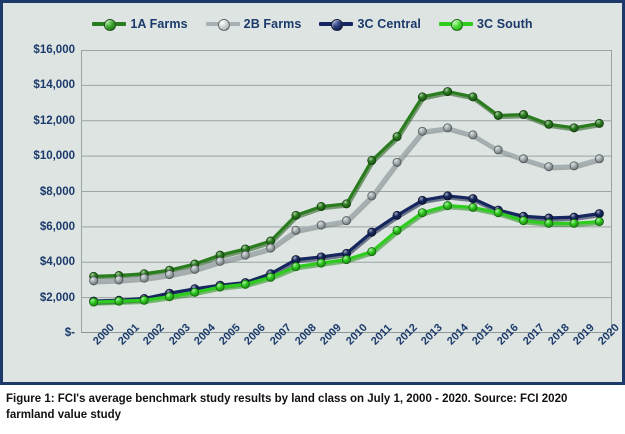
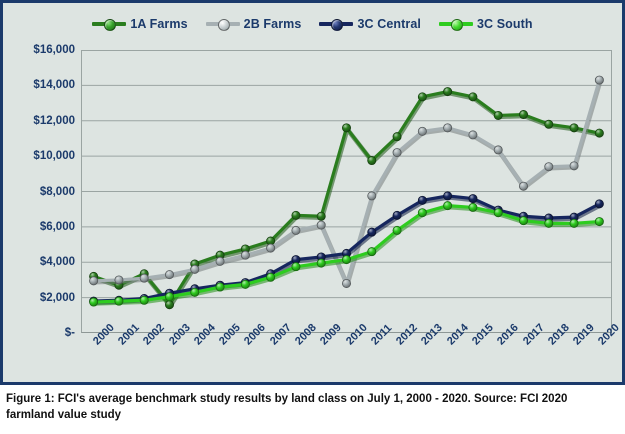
1A Farms/2001: $3200 -> $2700
1A Farms/2003: $3600 -> $1600
1A Farms/2009: $7200 -> $6600
1A Farms/2010: $7300 -> $11600
2B Farms/2010: $6400 -> $2800
2B Farms/2012: $9600 -> $10200
2B Farms/2017: $9800 -> $8300
1A Farms/2020: $11800 -> $11300
2B Farms/2020: $9800 -> $14300
3C Central/2020: $6800 -> $7300
